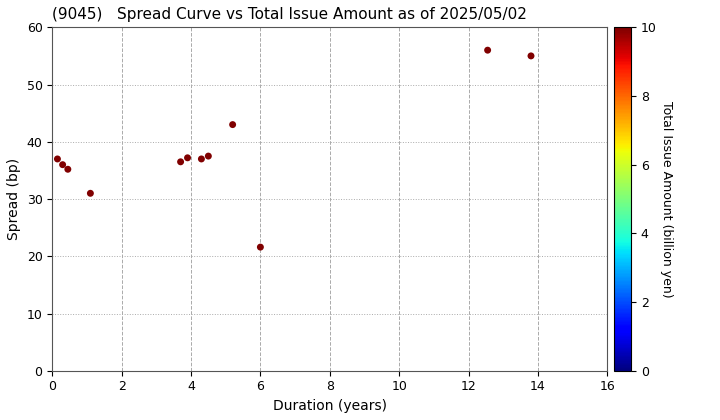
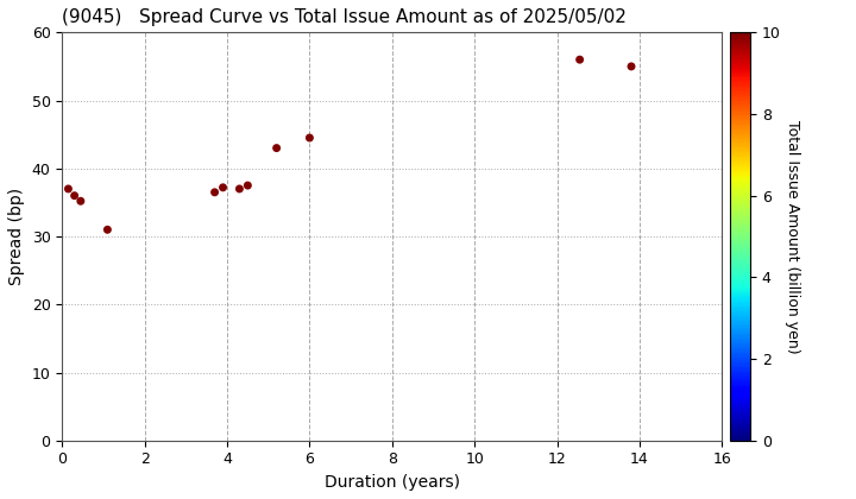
6: 21.6 -> 44.5
